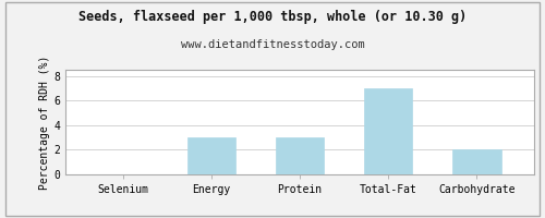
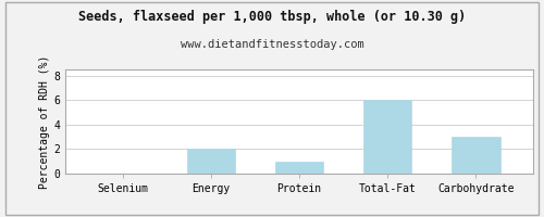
Energy: 3 -> 2
Protein: 3 -> 1
Total-Fat: 7 -> 6
Carbohydrate: 2 -> 3
